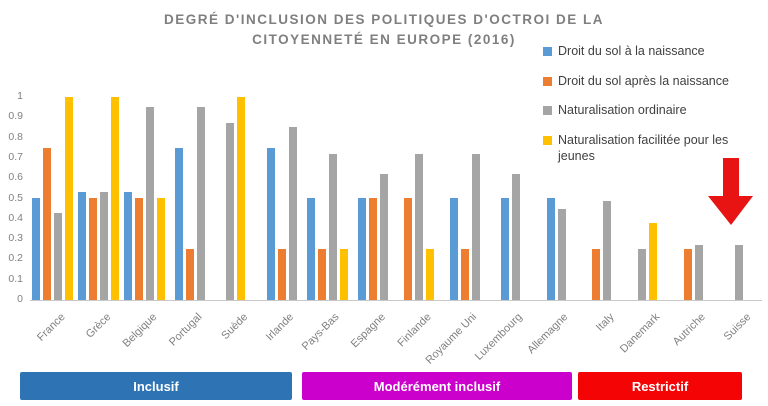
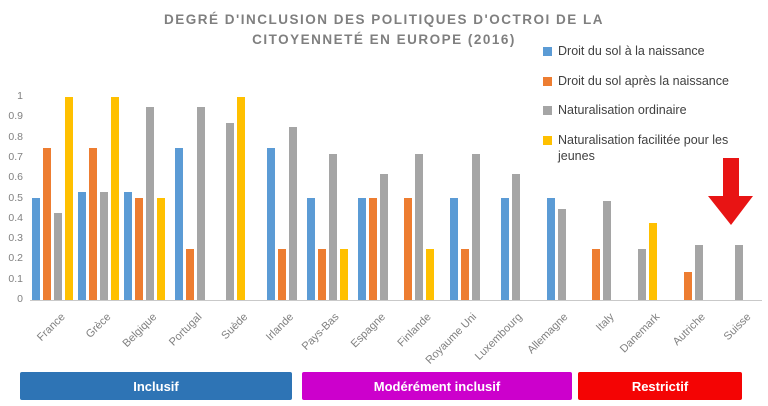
Droit du sol après la naissance/Grèce: 0.50 -> 0.75
Droit du sol après la naissance/Autriche: 0.25 -> 0.14
